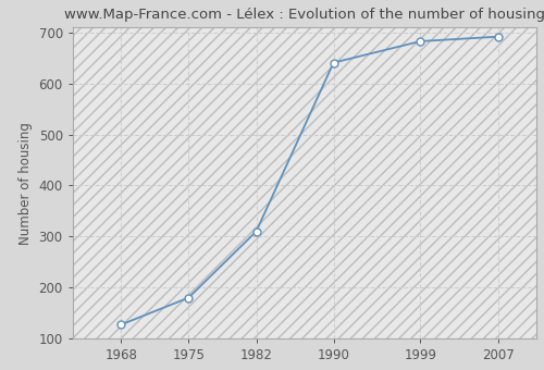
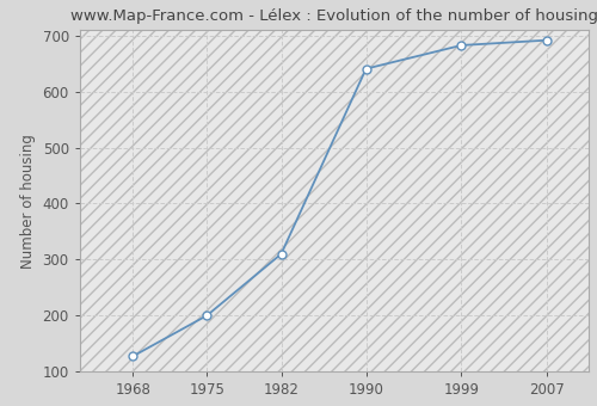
1975: 180 -> 200
